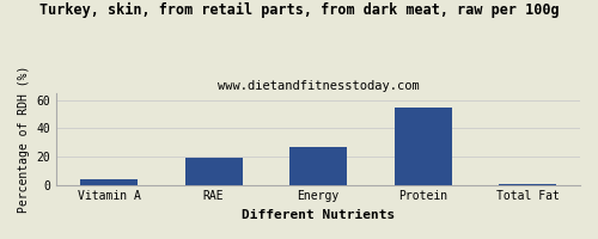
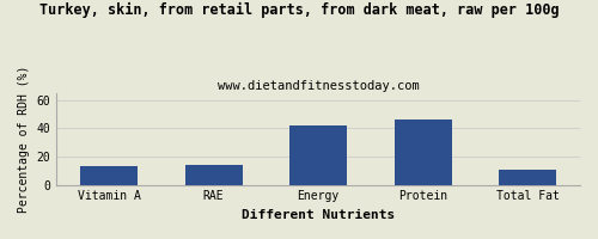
Vitamin A: 4 -> 13
RAE: 19 -> 14
Energy: 26 -> 42
Protein: 55 -> 46
Total Fat: 0 -> 11
